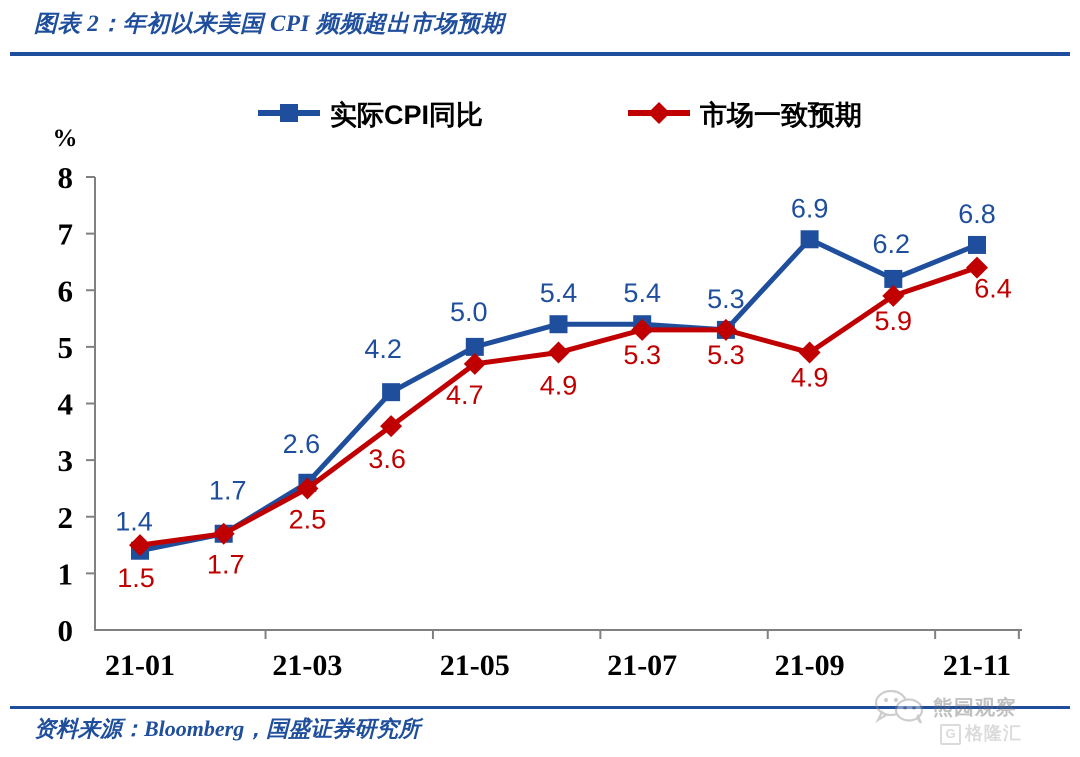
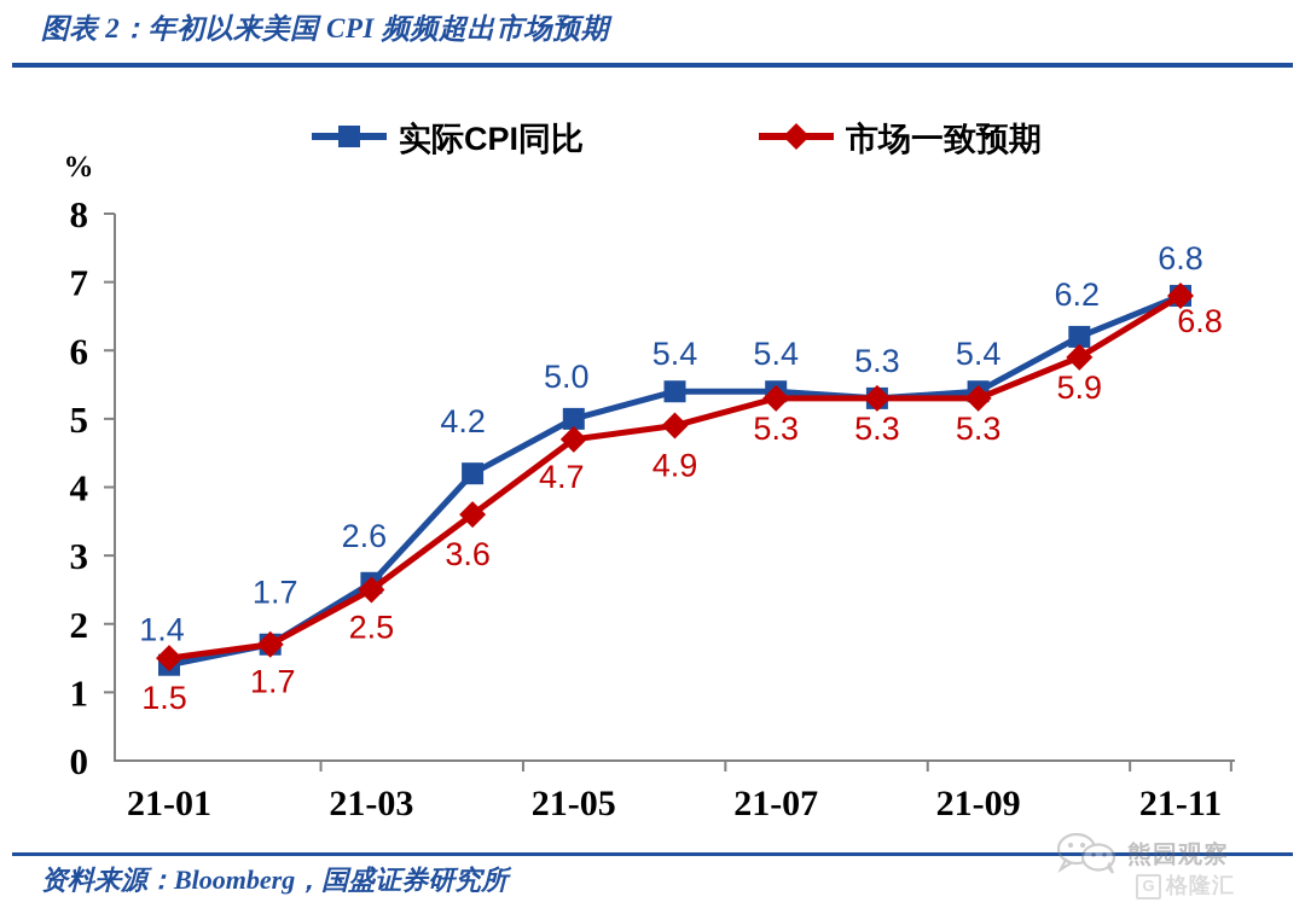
实际CPI同比/21-09: 6.9 -> 5.4
市场一致预期/21-09: 4.9 -> 5.3
市场一致预期/21-11: 6.4 -> 6.8
